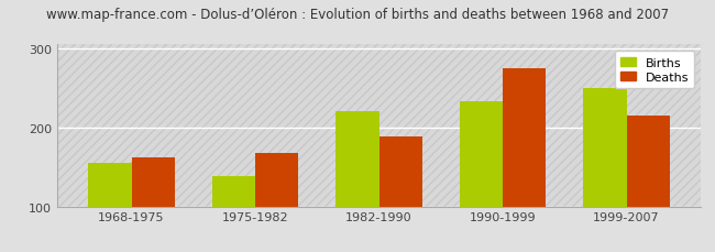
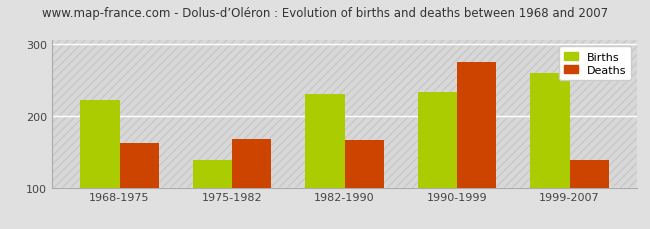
Births/1968-1975: 155 -> 222
Births/1982-1990: 220 -> 230
Deaths/1982-1990: 188 -> 166
Births/1999-2007: 250 -> 260
Deaths/1999-2007: 215 -> 138
